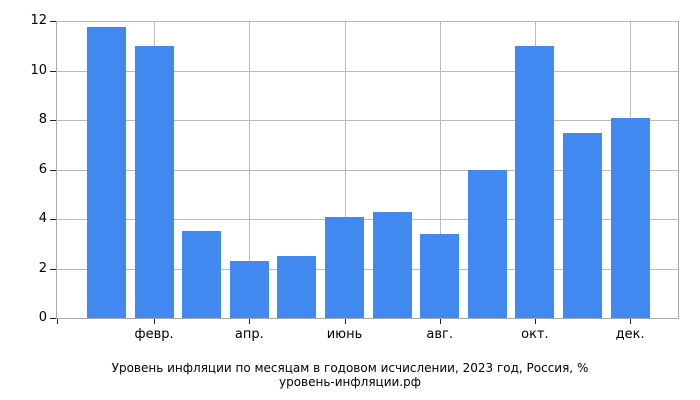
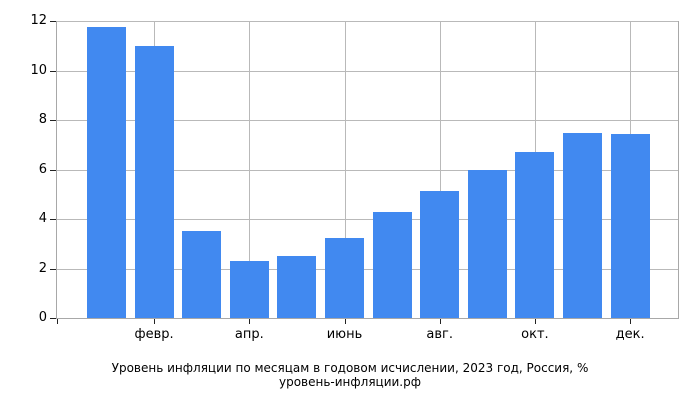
июнь: 4.1 -> 3.2
авг.: 3.4 -> 5.2
окт.: 11.0 -> 6.7
дек.: 8.1 -> 7.4
